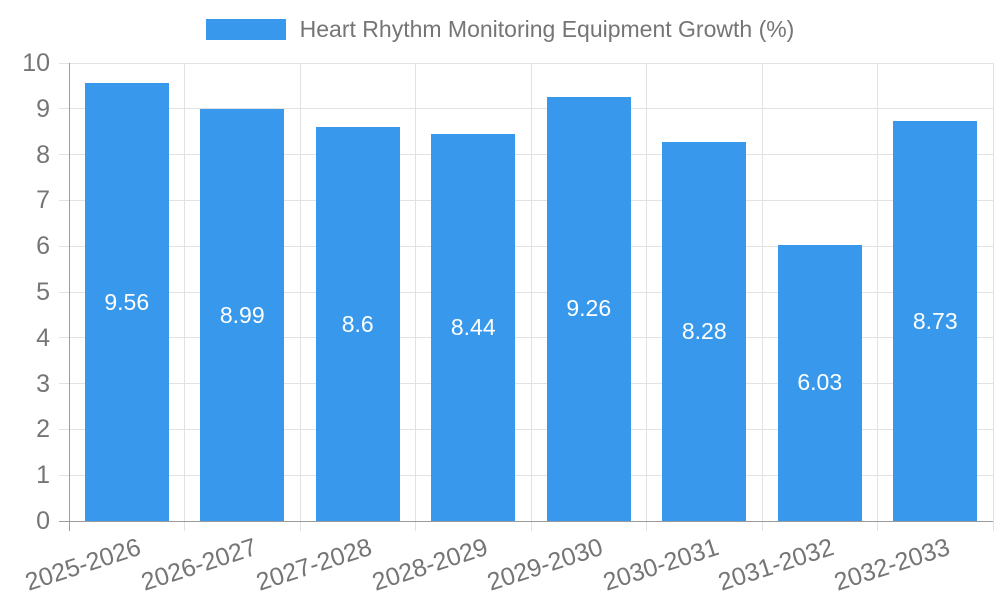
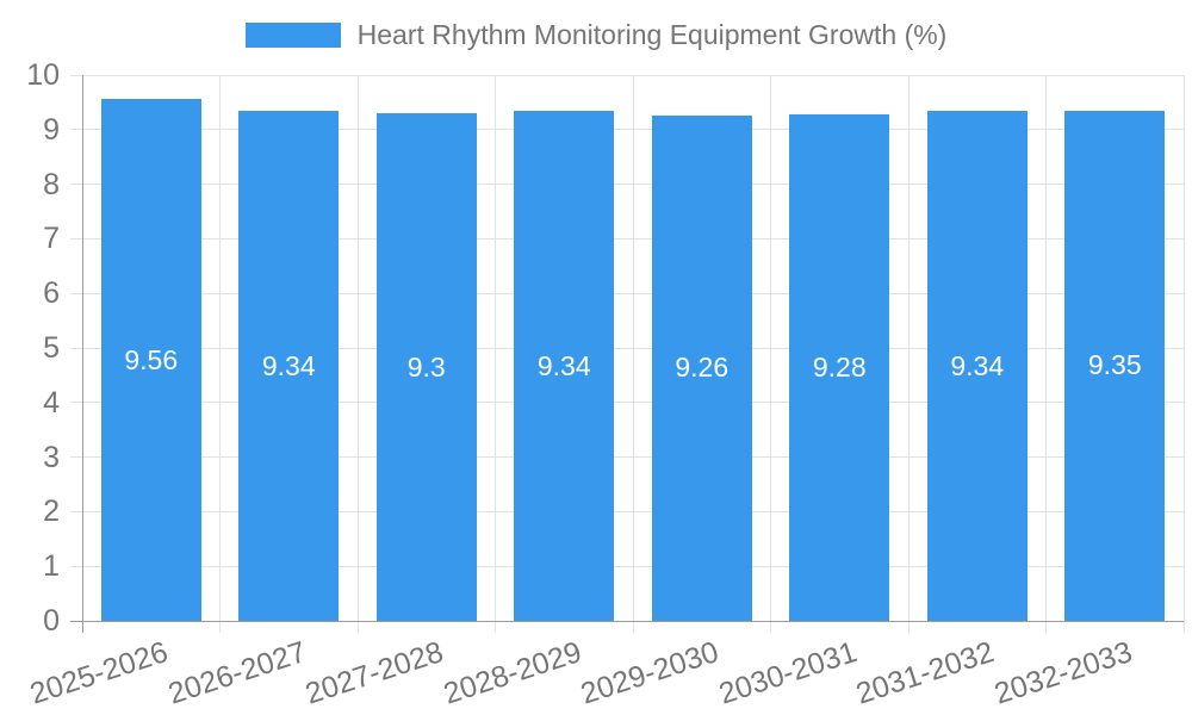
2026-2027: 8.99 -> 9.34
2027-2028: 8.6 -> 9.3
2028-2029: 8.44 -> 9.34
2030-2031: 8.28 -> 9.28
2031-2032: 6.03 -> 9.34
2032-2033: 8.73 -> 9.35
